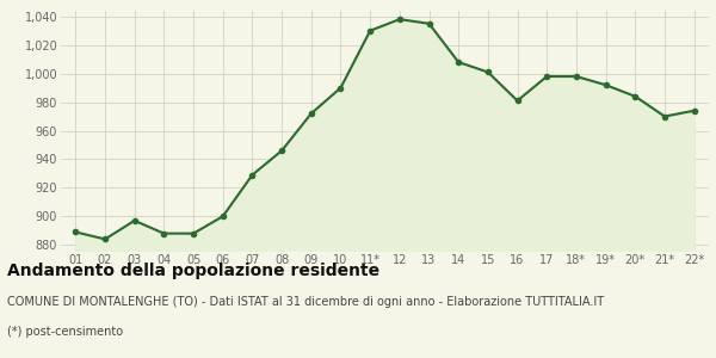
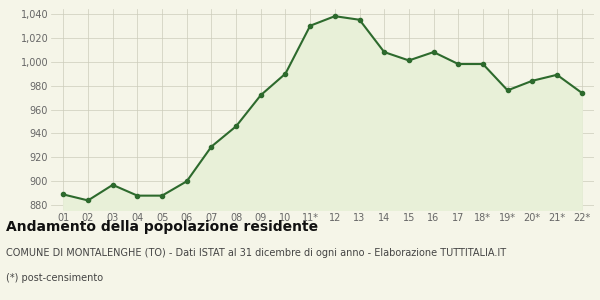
16: 981 -> 1,008
19*: 992 -> 976
21*: 970 -> 989
